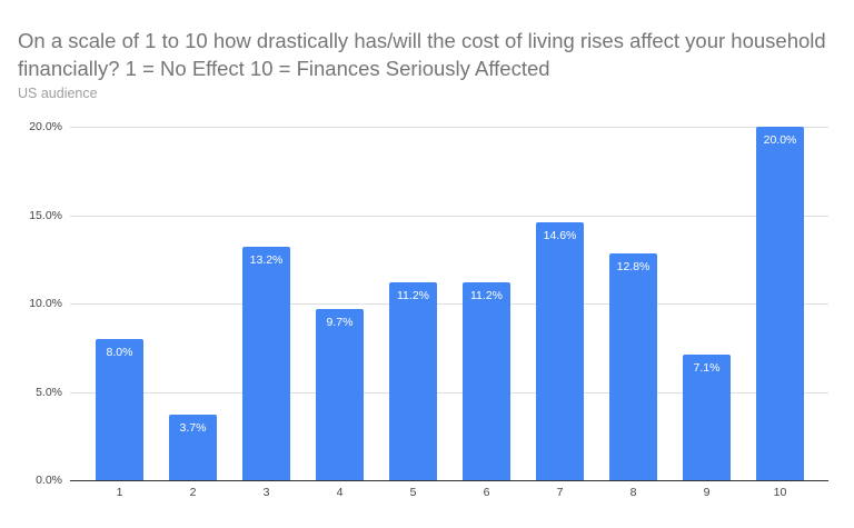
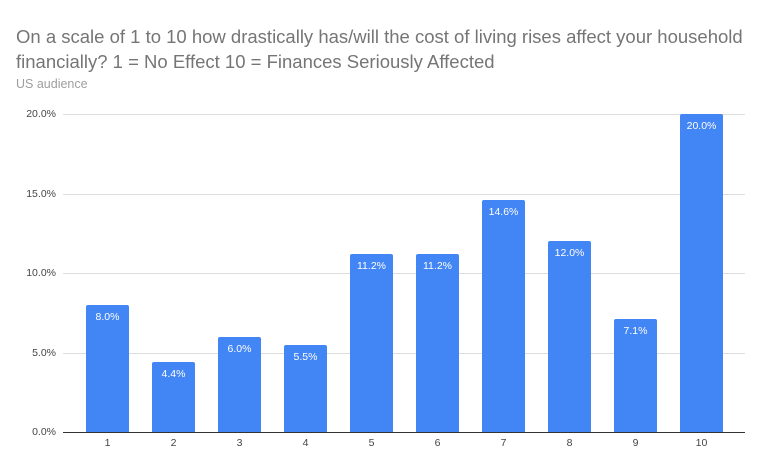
2: 3.7% -> 4.4%
3: 13.2% -> 6.0%
4: 9.7% -> 5.5%
8: 12.8% -> 12.0%
